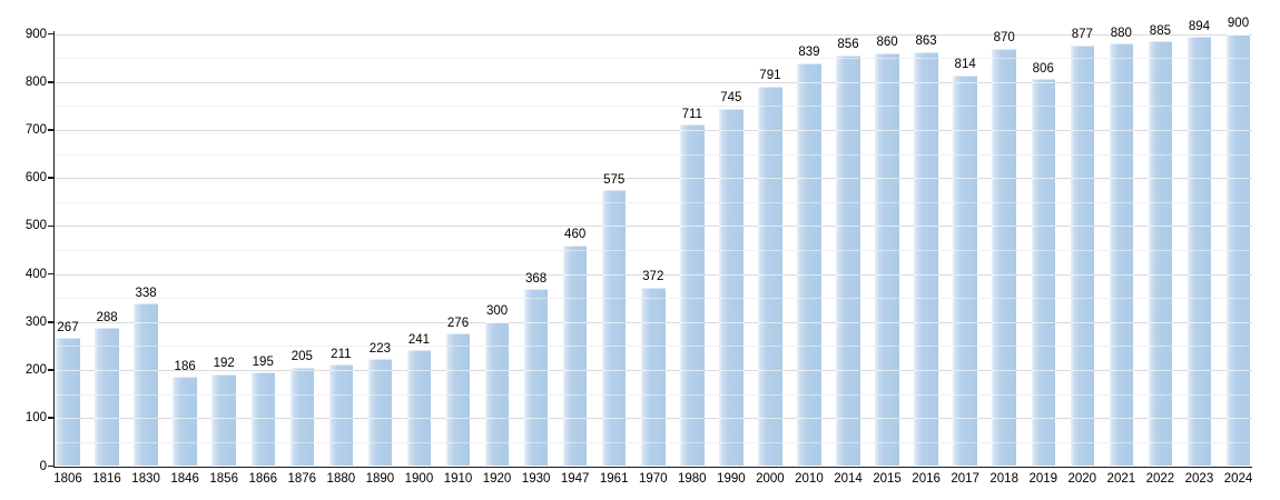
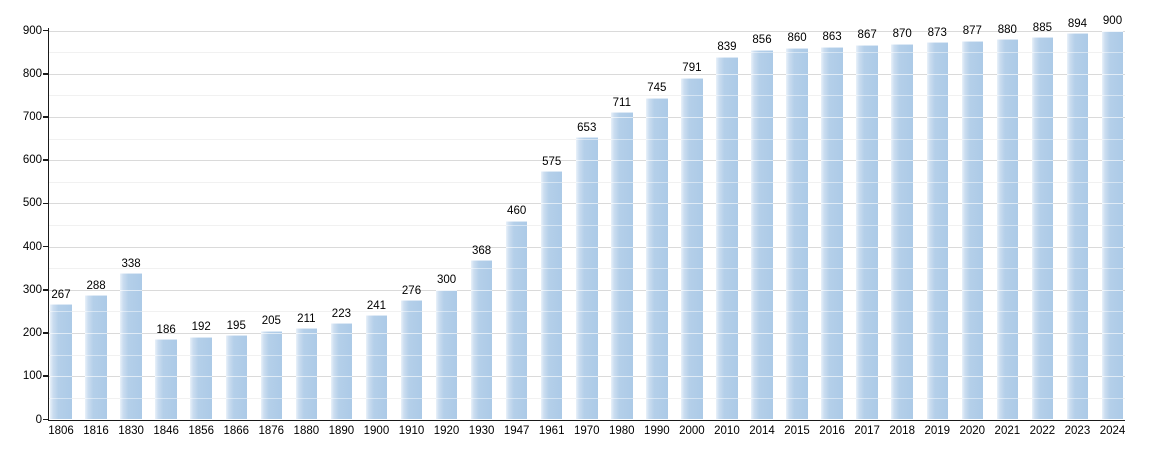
1970: 372 -> 653
2017: 814 -> 867
2019: 806 -> 873
